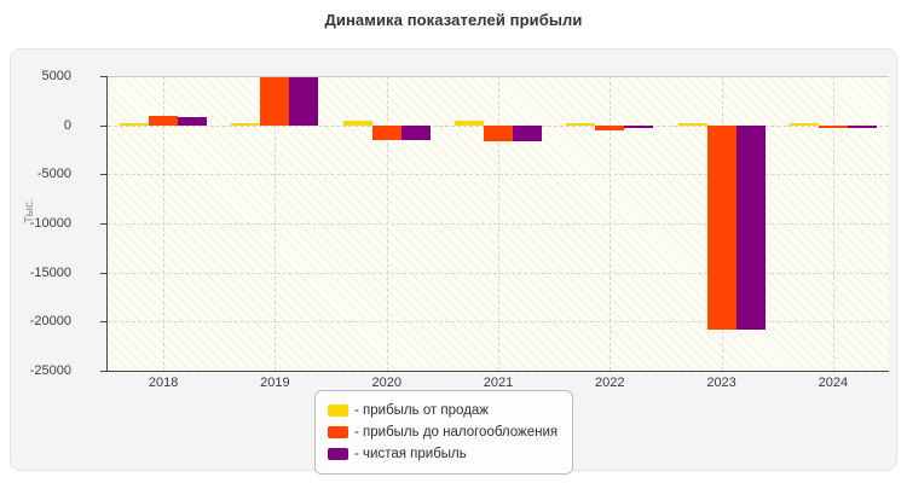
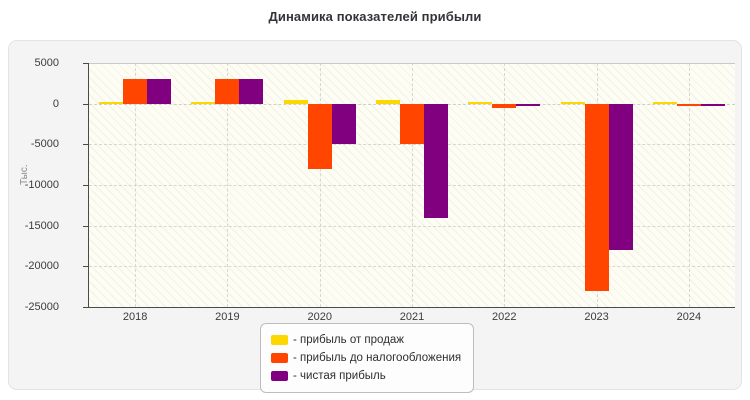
- прибыль до налогообложения/2018: 1000 -> 3000
- чистая прибыль/2018: 1000 -> 3000
- прибыль до налогообложения/2019: 5000 -> 3000
- чистая прибыль/2019: 5000 -> 3000
- прибыль до налогообложения/2020: -2000 -> -8000
- чистая прибыль/2020: -2000 -> -5000
- прибыль до налогообложения/2021: -2000 -> -5000
- чистая прибыль/2021: -2000 -> -14000
- прибыль до налогообложения/2023: -21000 -> -23000
- чистая прибыль/2023: -21000 -> -18000
